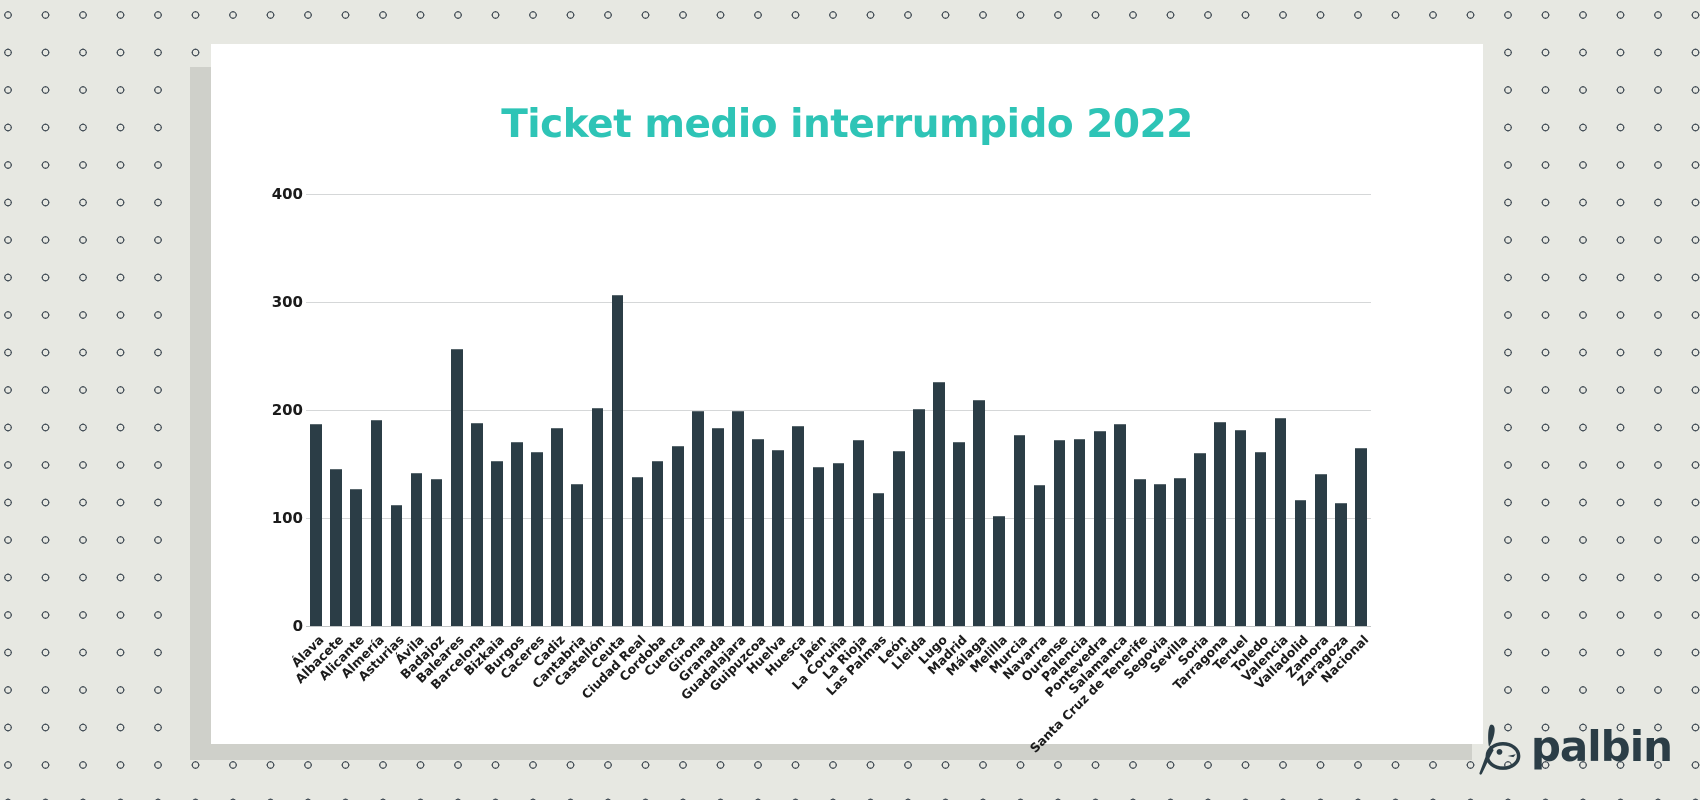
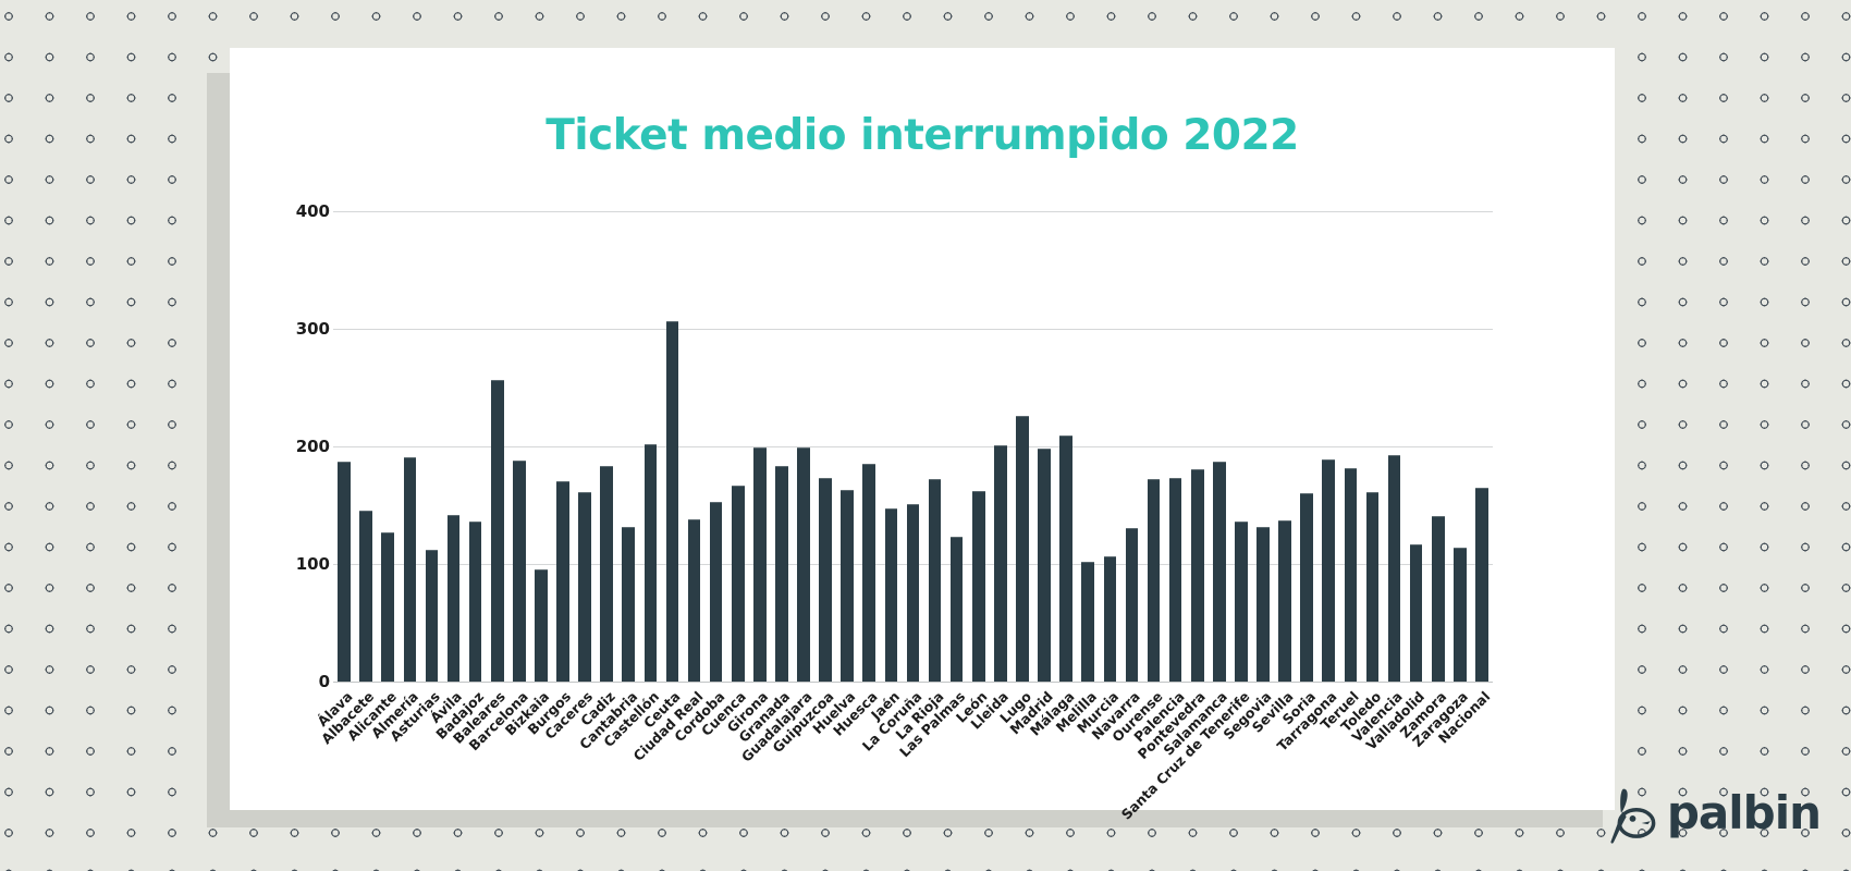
Bizkaia: 152 -> 94
Madrid: 169 -> 197
Murcia: 176 -> 106
